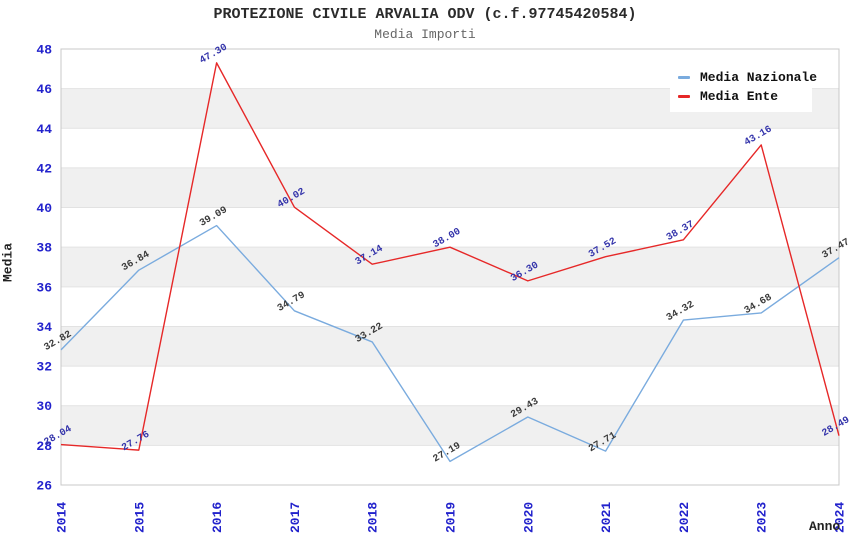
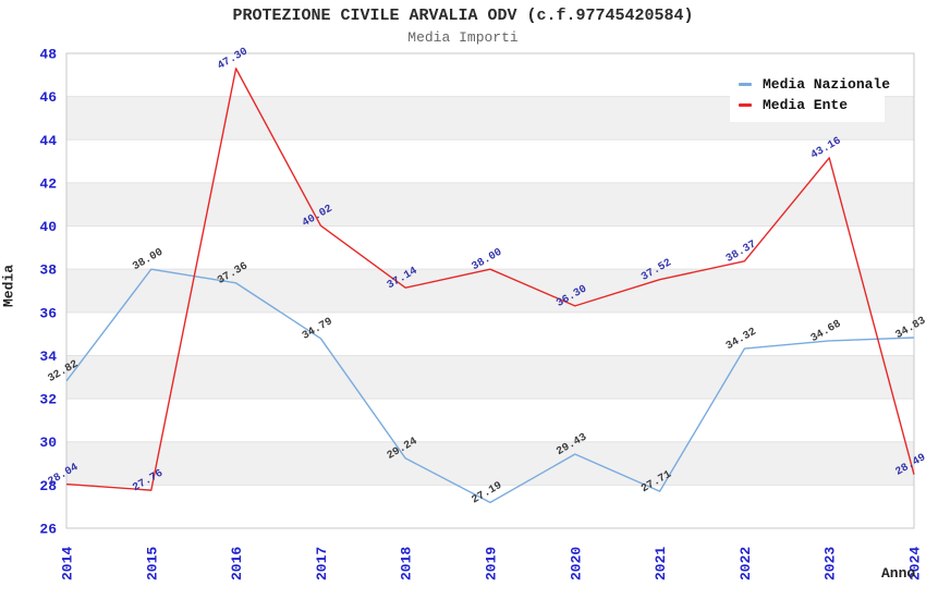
Media Nazionale/2015: 36.84 -> 38.00
Media Nazionale/2016: 39.09 -> 37.36
Media Nazionale/2018: 33.22 -> 29.24
Media Nazionale/2024: 37.47 -> 34.83
